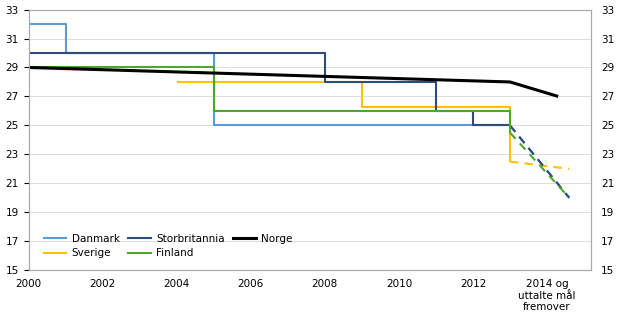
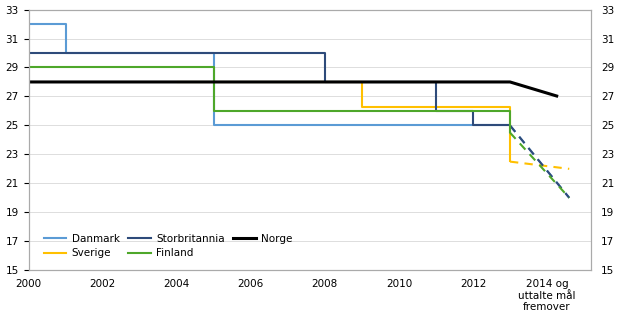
Norge/2000: 29 -> 28
